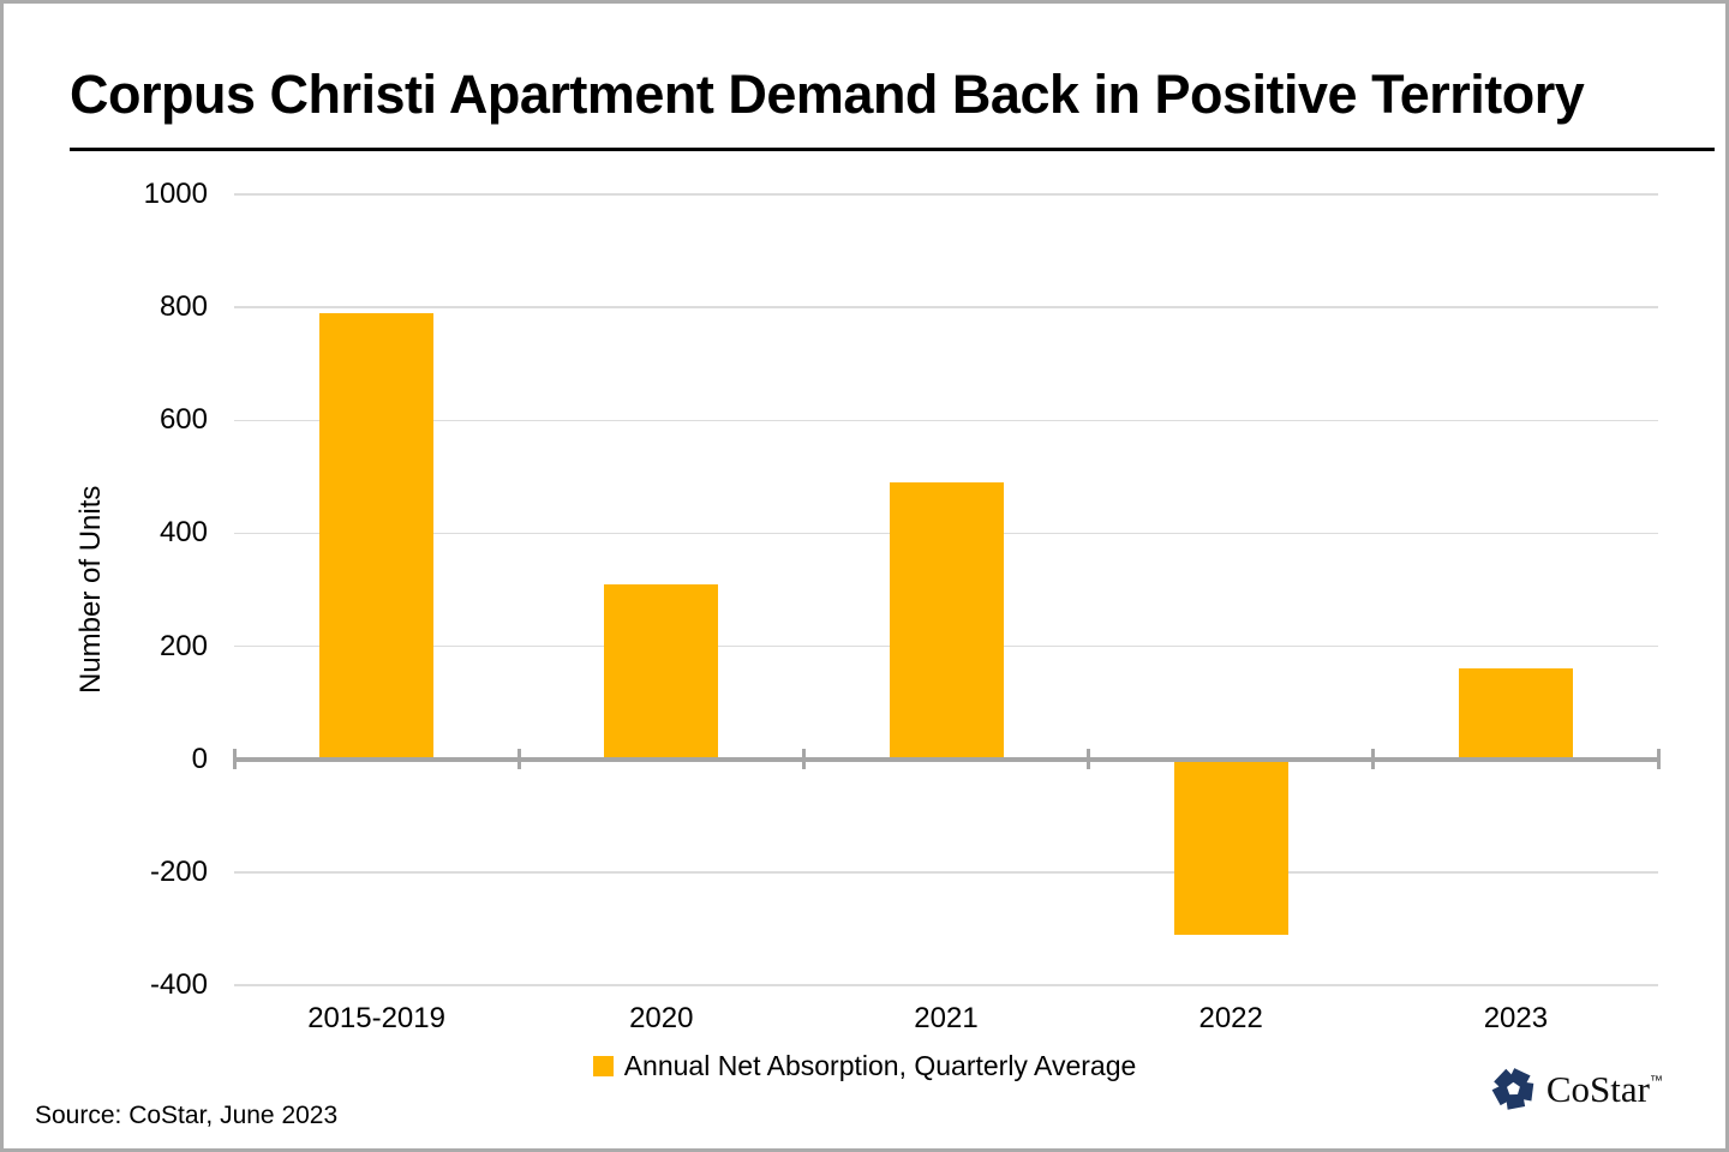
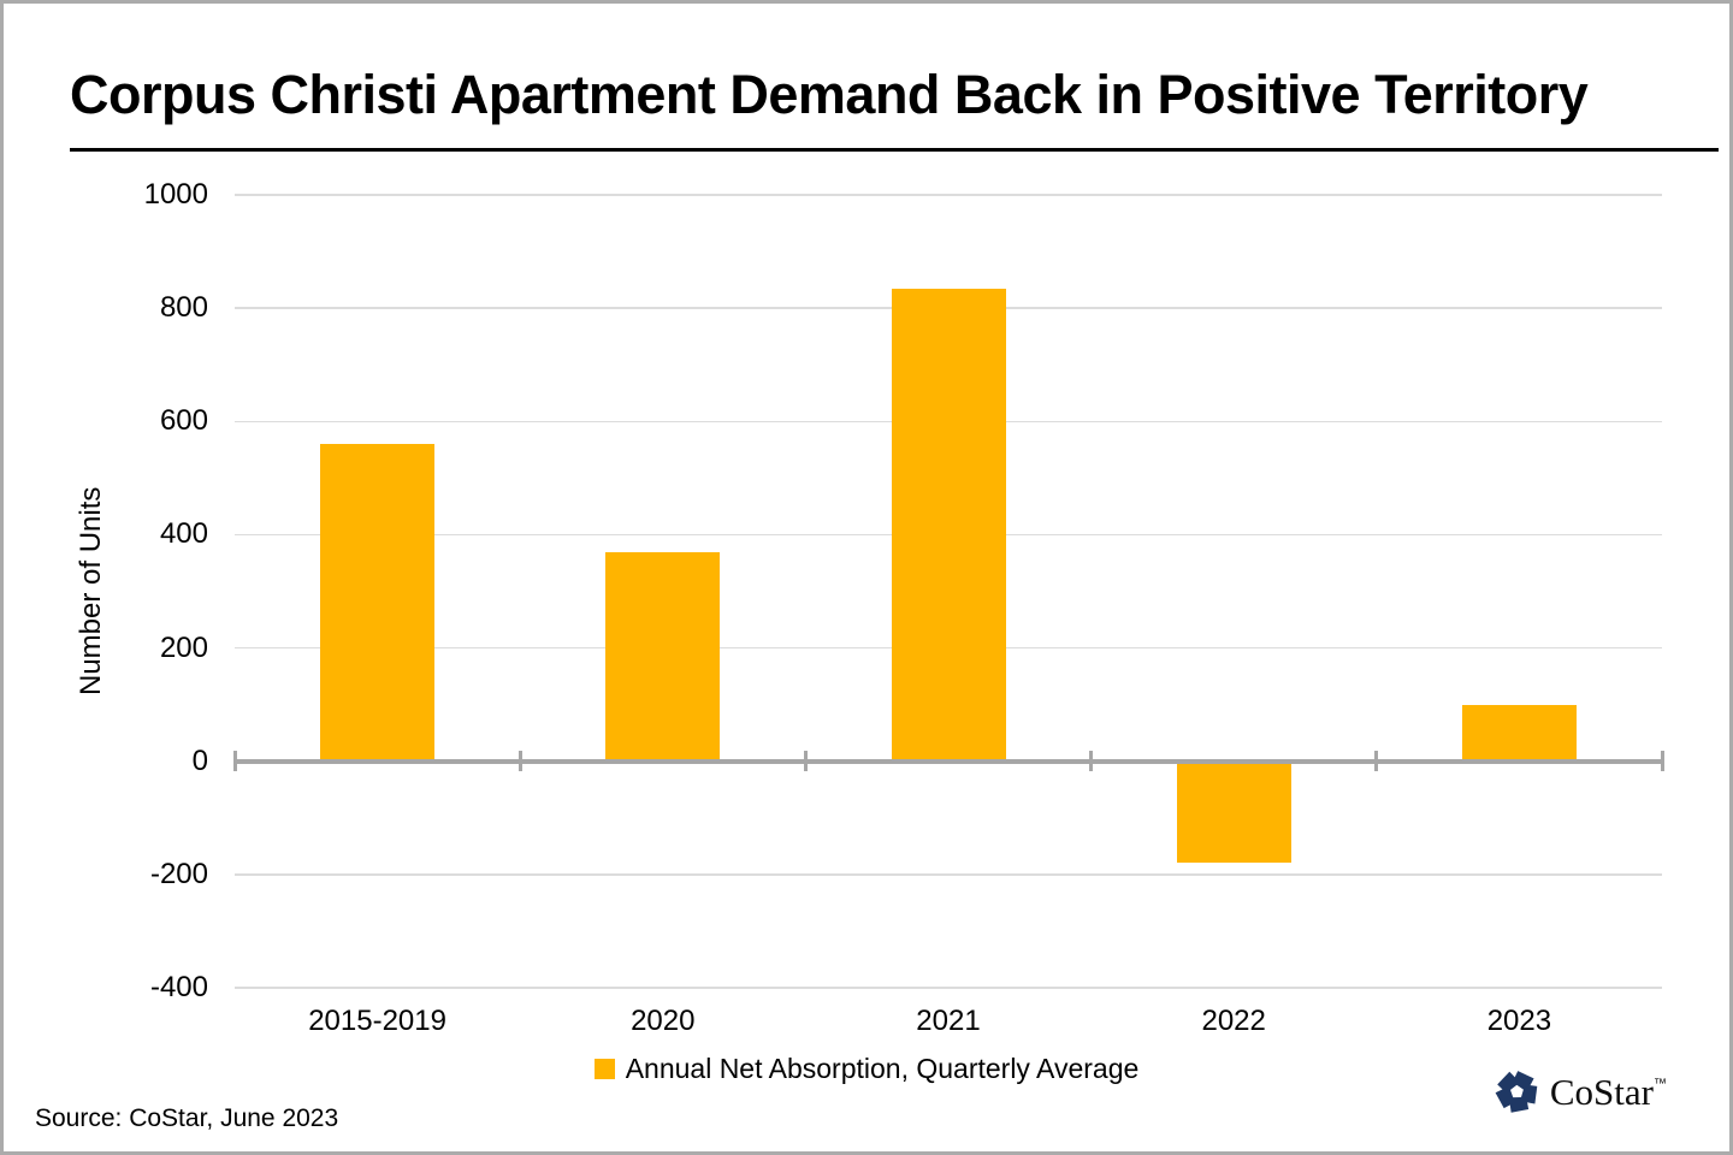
2015-2019: 790 -> 560
2020: 310 -> 370
2021: 490 -> 840
2022: -310 -> -180
2023: 160 -> 100
